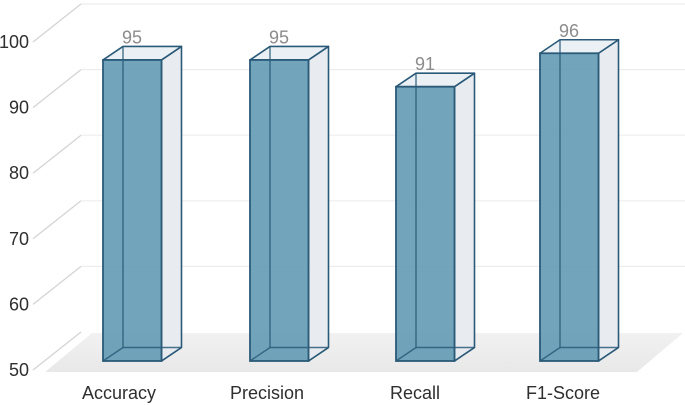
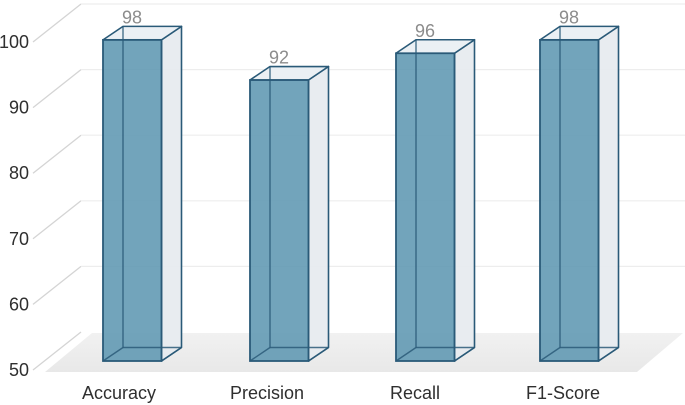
Accuracy: 95 -> 98
Precision: 95 -> 92
Recall: 91 -> 96
F1-Score: 96 -> 98
